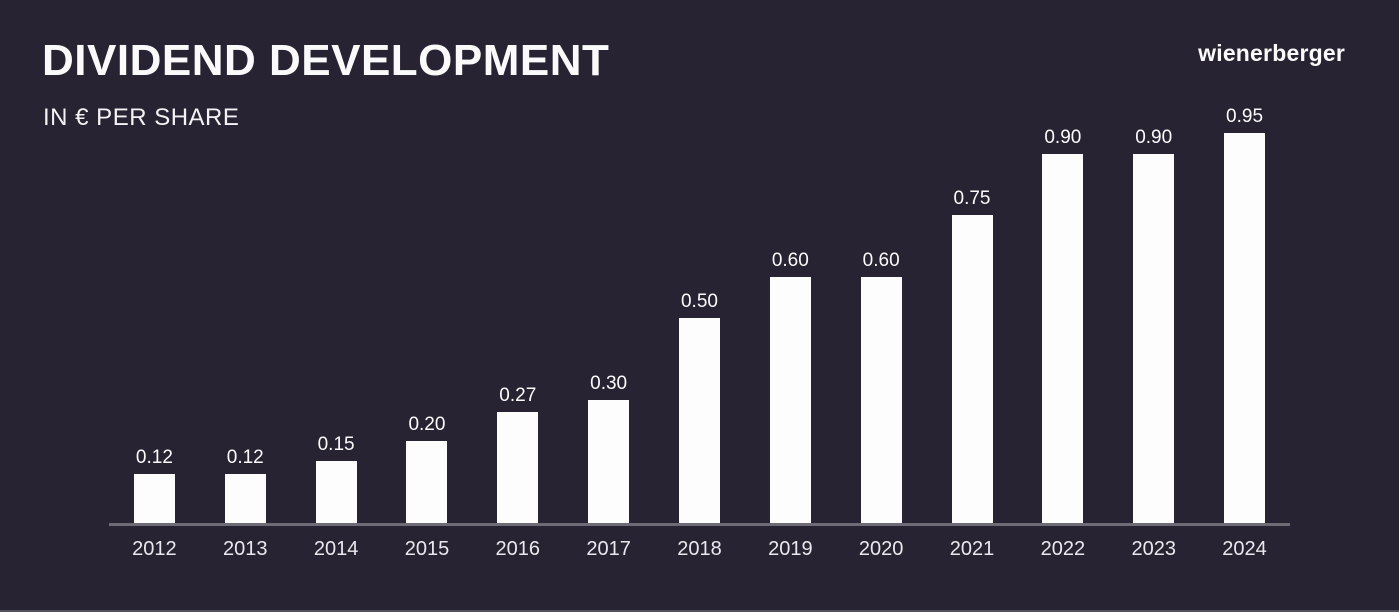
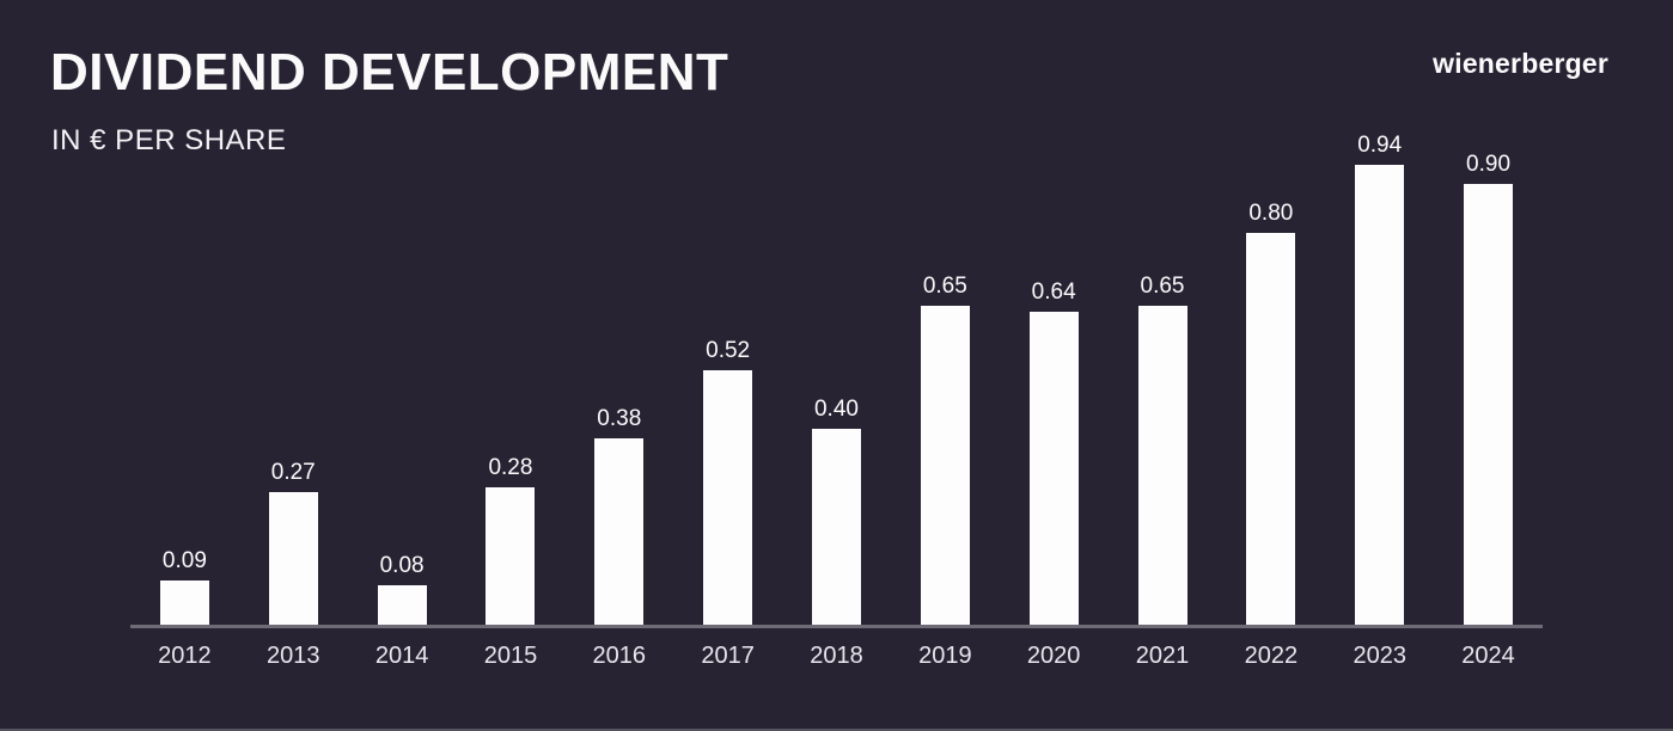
2012: 0.12 -> 0.09
2013: 0.12 -> 0.27
2014: 0.15 -> 0.08
2015: 0.20 -> 0.28
2016: 0.27 -> 0.38
2017: 0.30 -> 0.52
2018: 0.50 -> 0.40
2019: 0.60 -> 0.65
2020: 0.60 -> 0.64
2021: 0.75 -> 0.65
2022: 0.90 -> 0.80
2023: 0.90 -> 0.94
2024: 0.95 -> 0.90
